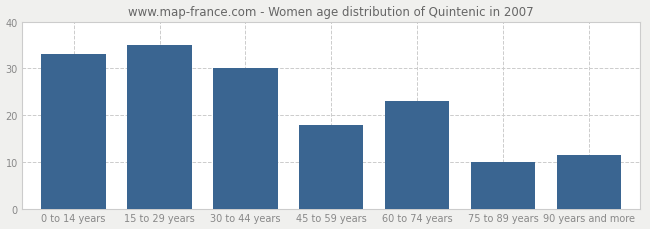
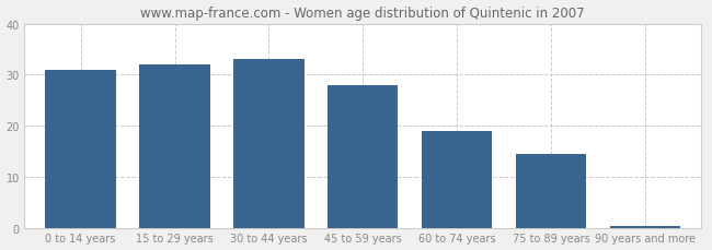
0 to 14 years: 33.0 -> 31.0
15 to 29 years: 35.0 -> 32.0
30 to 44 years: 30.0 -> 33.0
45 to 59 years: 18.0 -> 28.0
60 to 74 years: 23.0 -> 19.0
75 to 89 years: 10.0 -> 14.5
90 years and more: 11.5 -> 0.5
